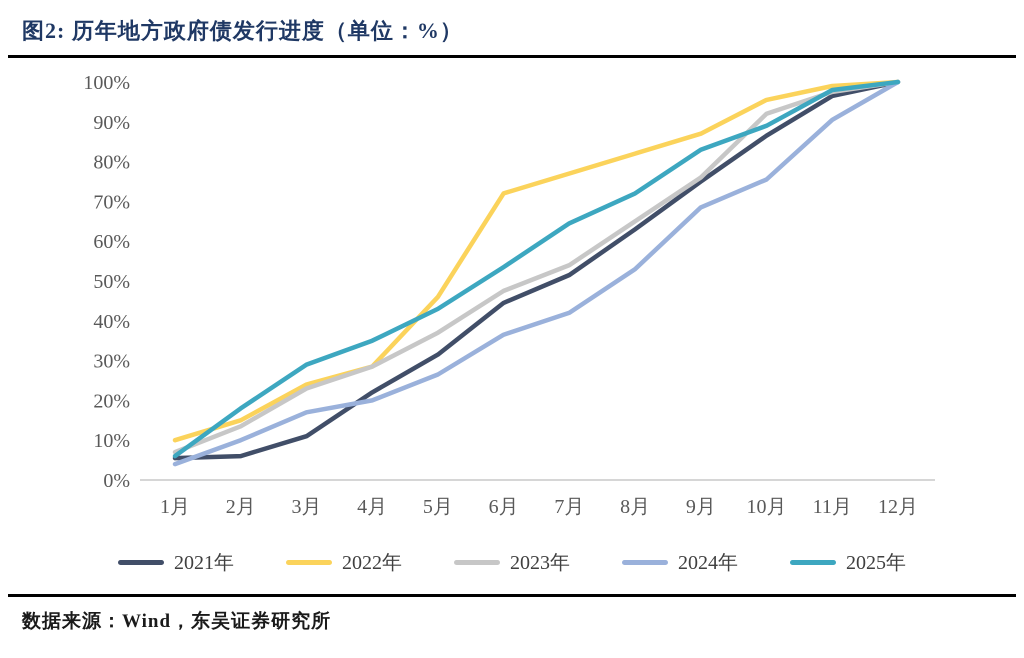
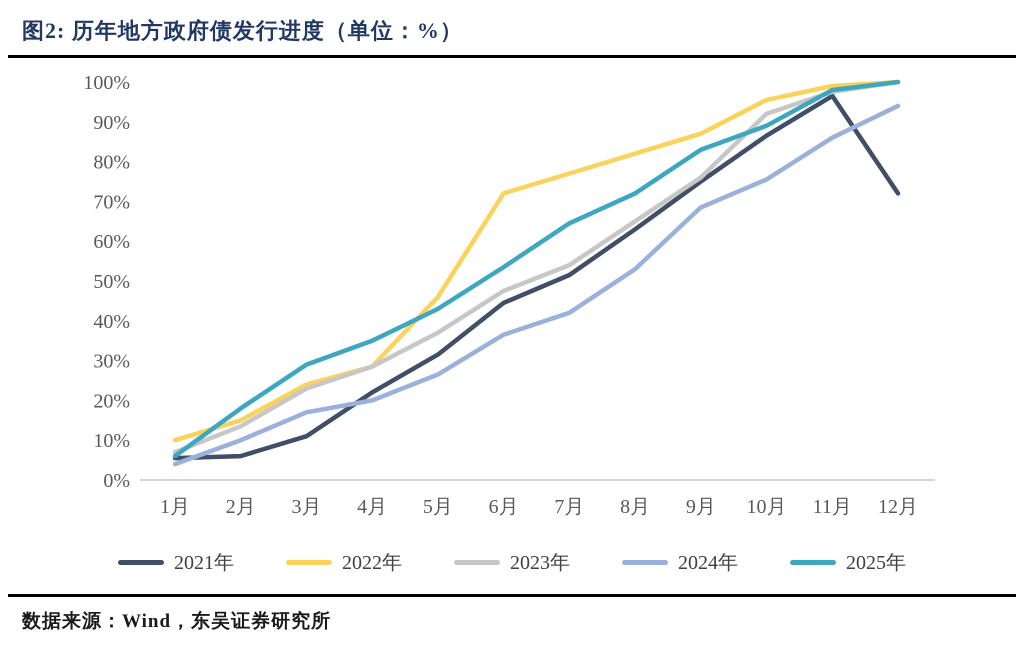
2024年/11月: 90% -> 86%
2021年/12月: 100% -> 72%
2024年/12月: 100% -> 94%
